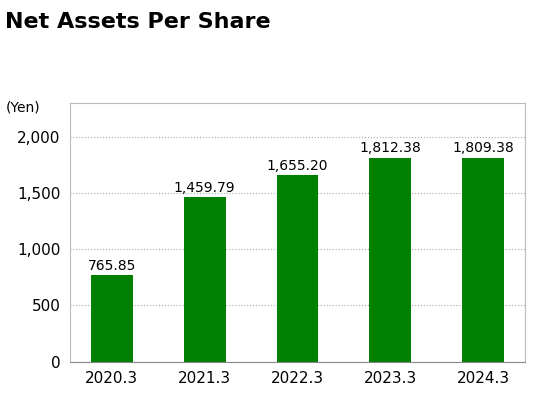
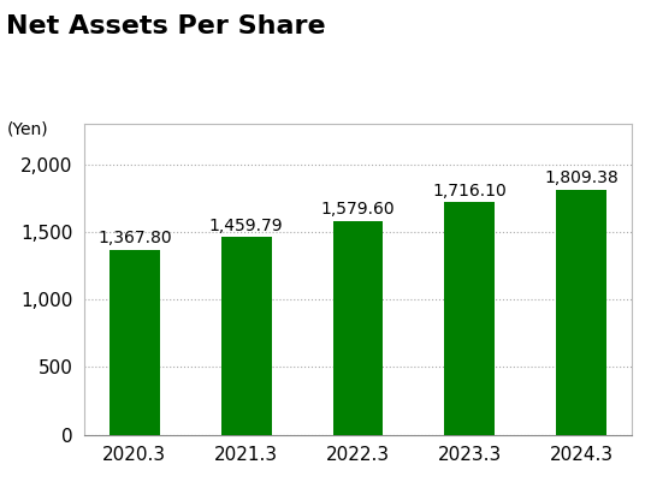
2020.3: 765.85 -> 1,367.80
2022.3: 1,655.20 -> 1,579.60
2023.3: 1,812.38 -> 1,716.10
